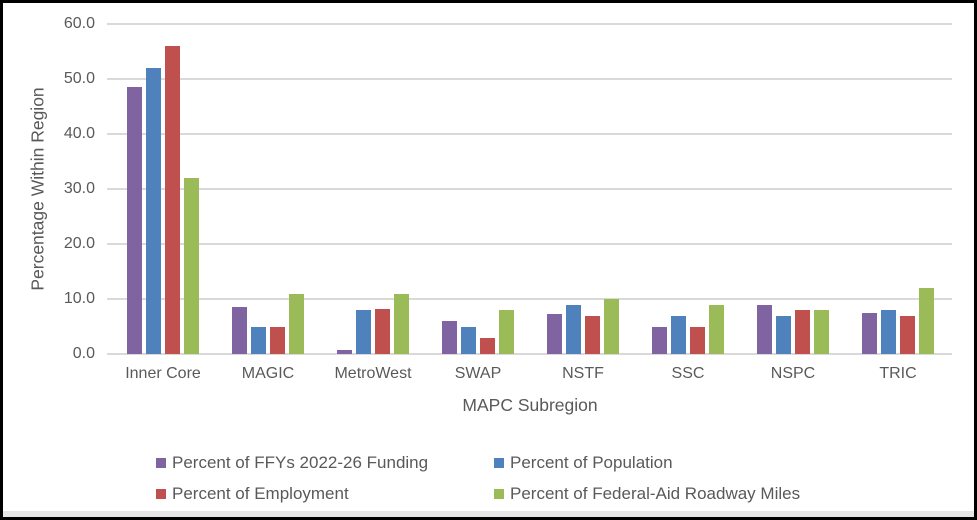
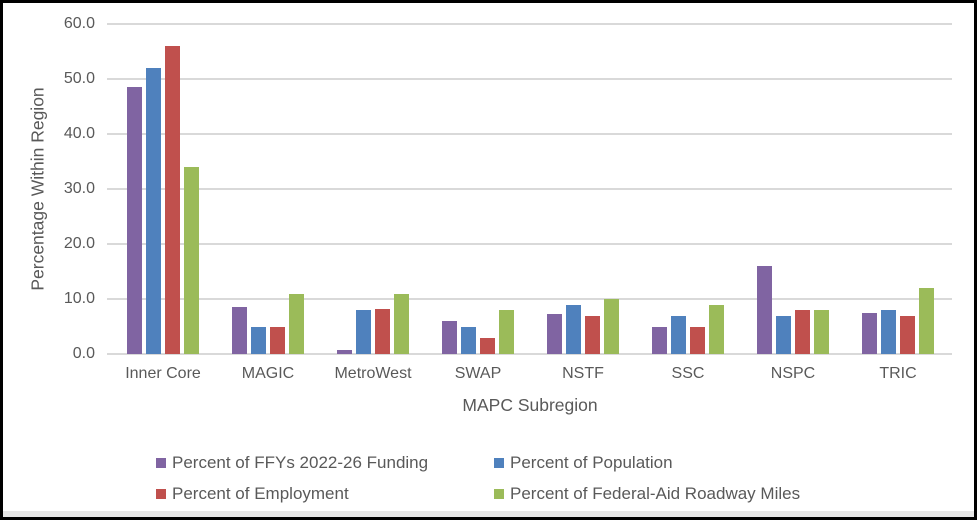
Percent of Federal-Aid Roadway Miles/Inner Core: 32 -> 34
Percent of FFYs 2022-26 Funding/NSPC: 9 -> 16
